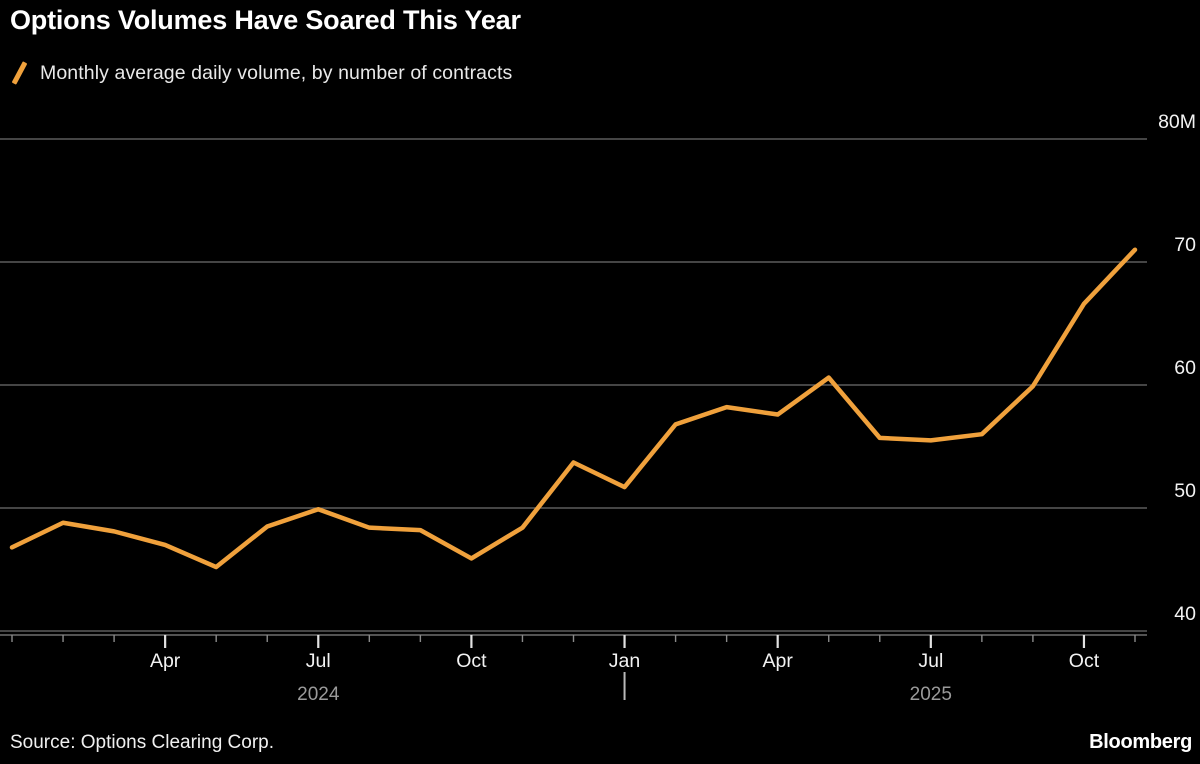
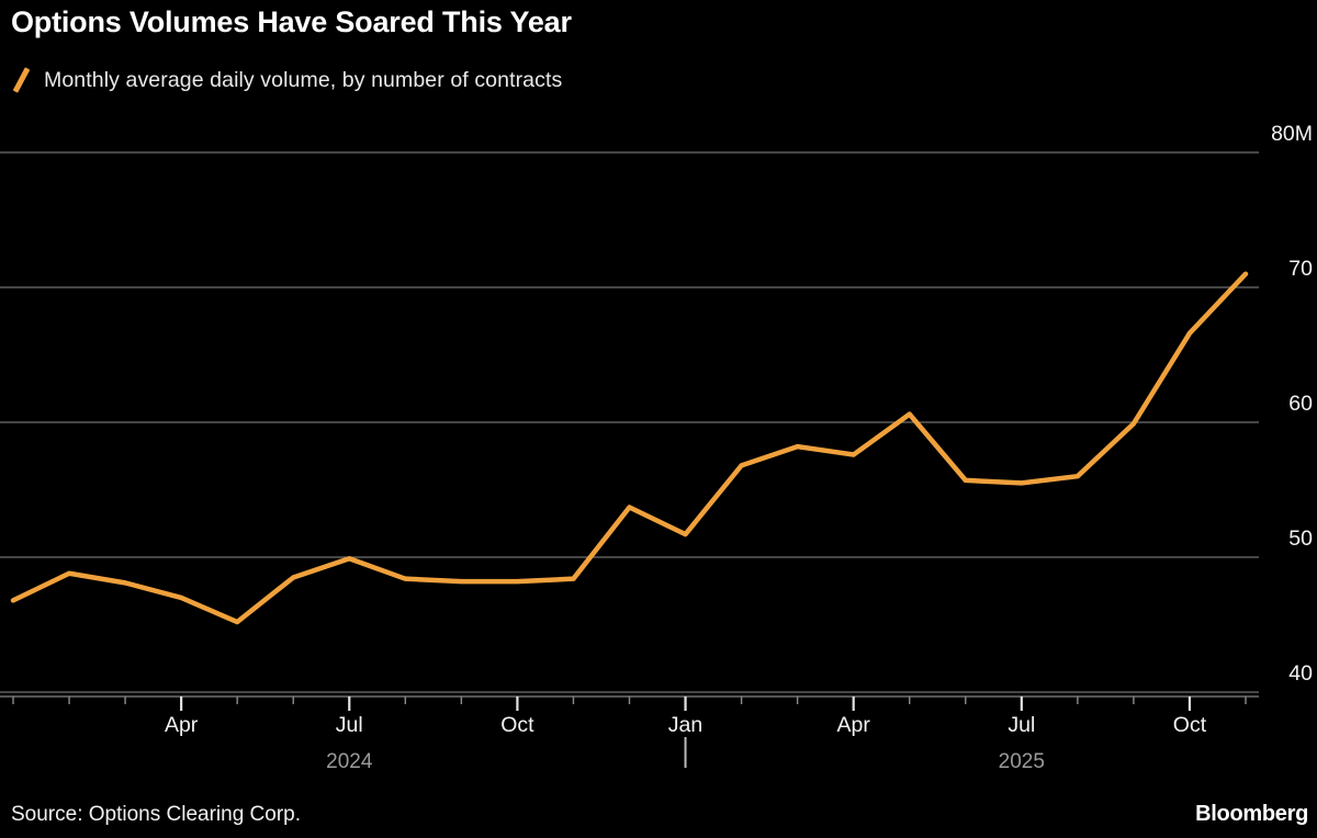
Oct 2024: 45.9M -> 48.2M
